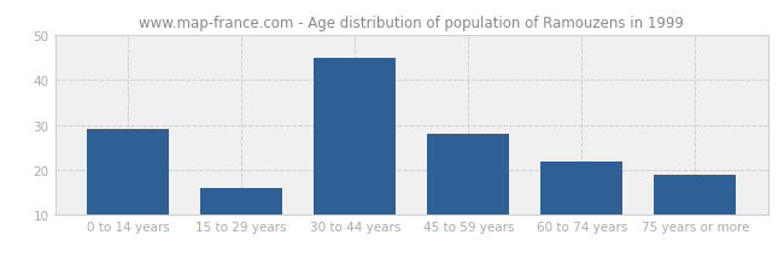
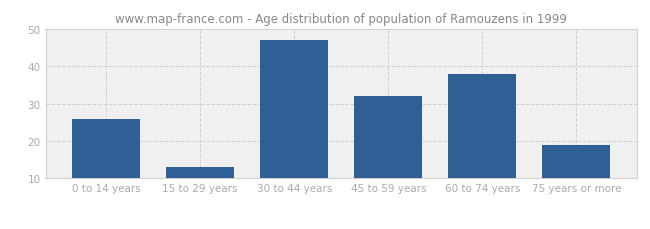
0 to 14 years: 29 -> 26
15 to 29 years: 16 -> 13
30 to 44 years: 45 -> 47
45 to 59 years: 28 -> 32
60 to 74 years: 22 -> 38
